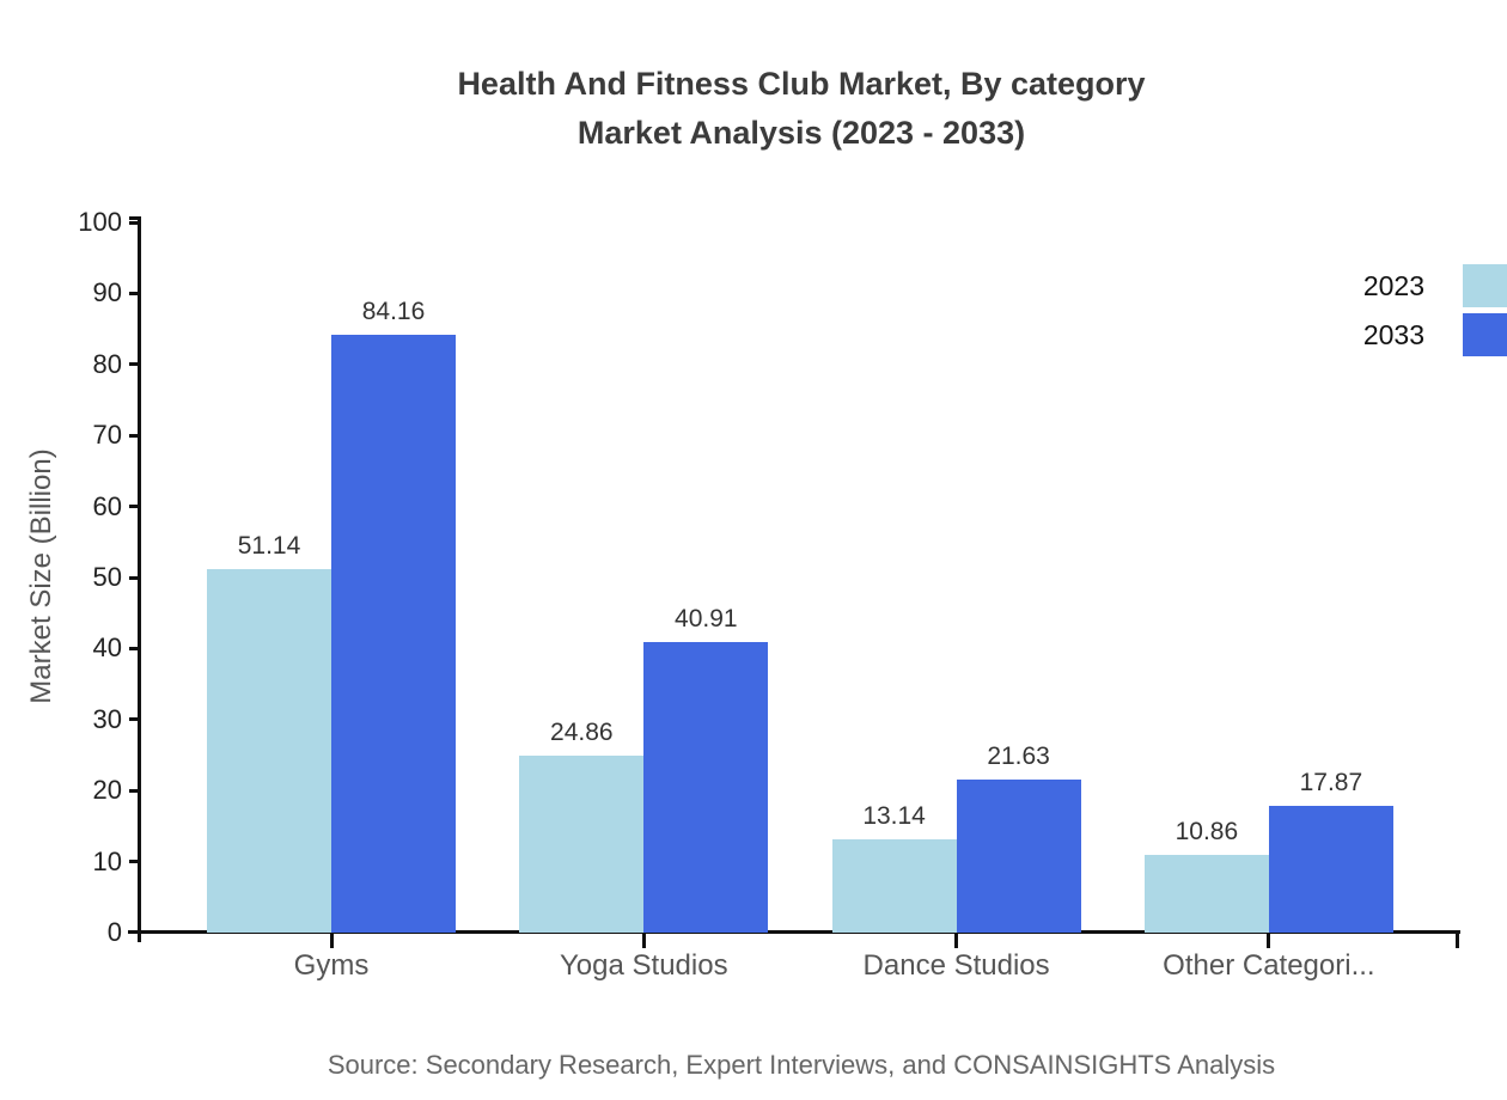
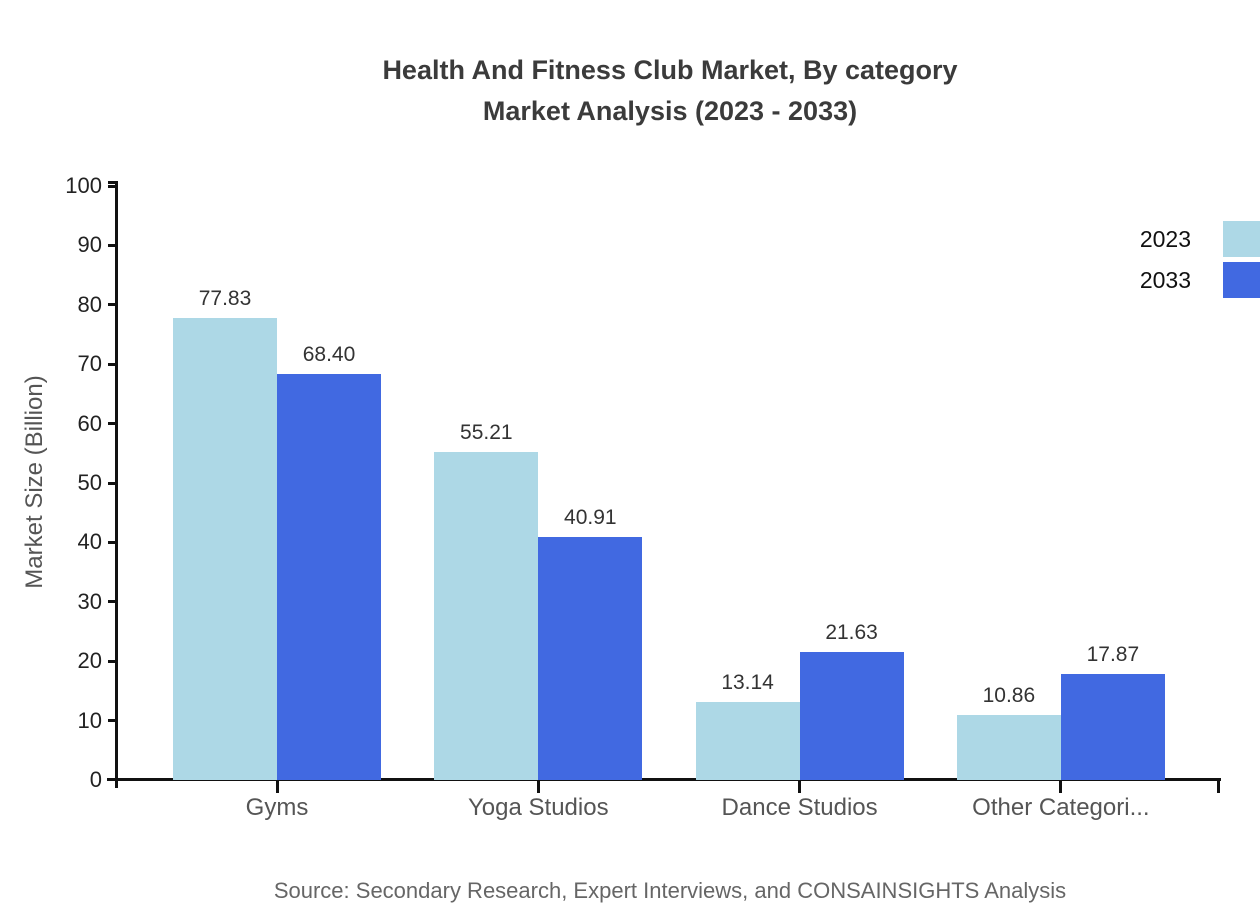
2023/Gyms: 51.14 -> 77.83
2033/Gyms: 84.16 -> 68.40
2023/Yoga Studios: 24.86 -> 55.21
